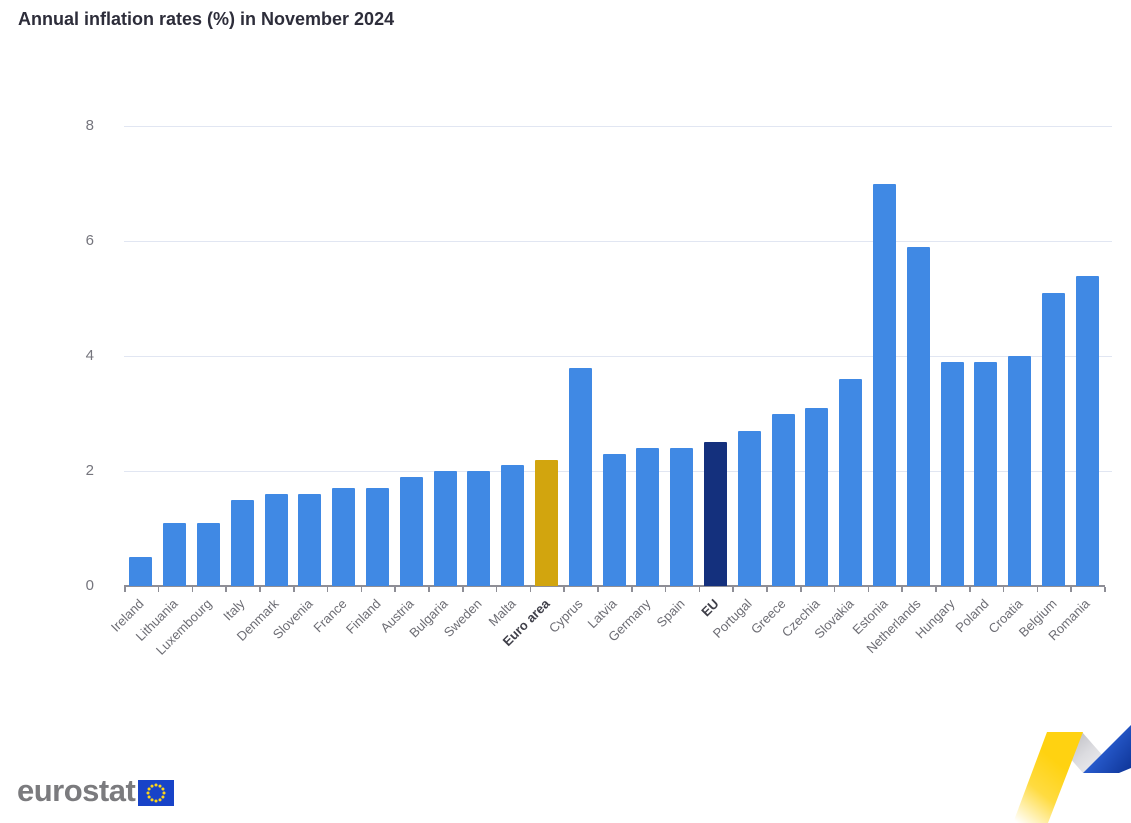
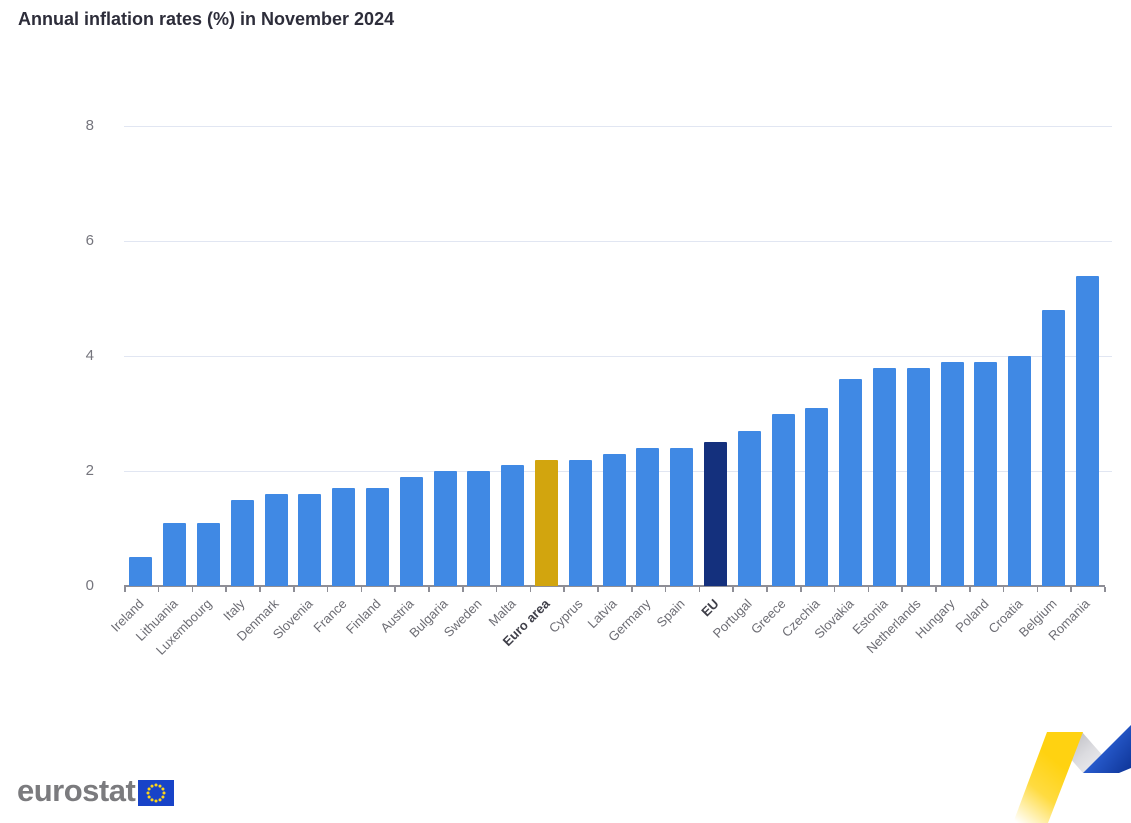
Cyprus: 3.8 -> 2.2
Estonia: 7.0 -> 3.8
Netherlands: 5.9 -> 3.8
Belgium: 5.1 -> 4.8
